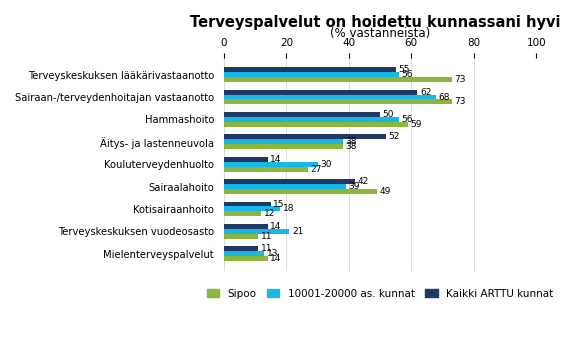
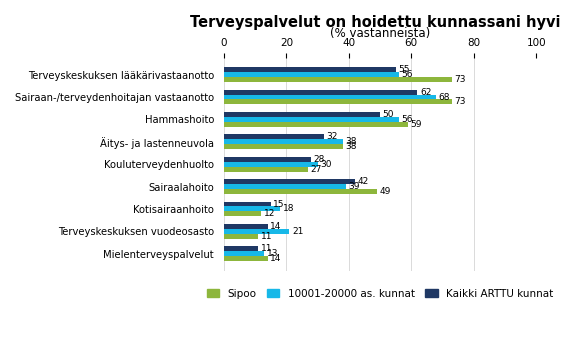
Kaikki ARTTU kunnat/Äitys- ja lastenneuvola: 52 -> 32
Kaikki ARTTU kunnat/Kouluterveydenhuolto: 14 -> 28
